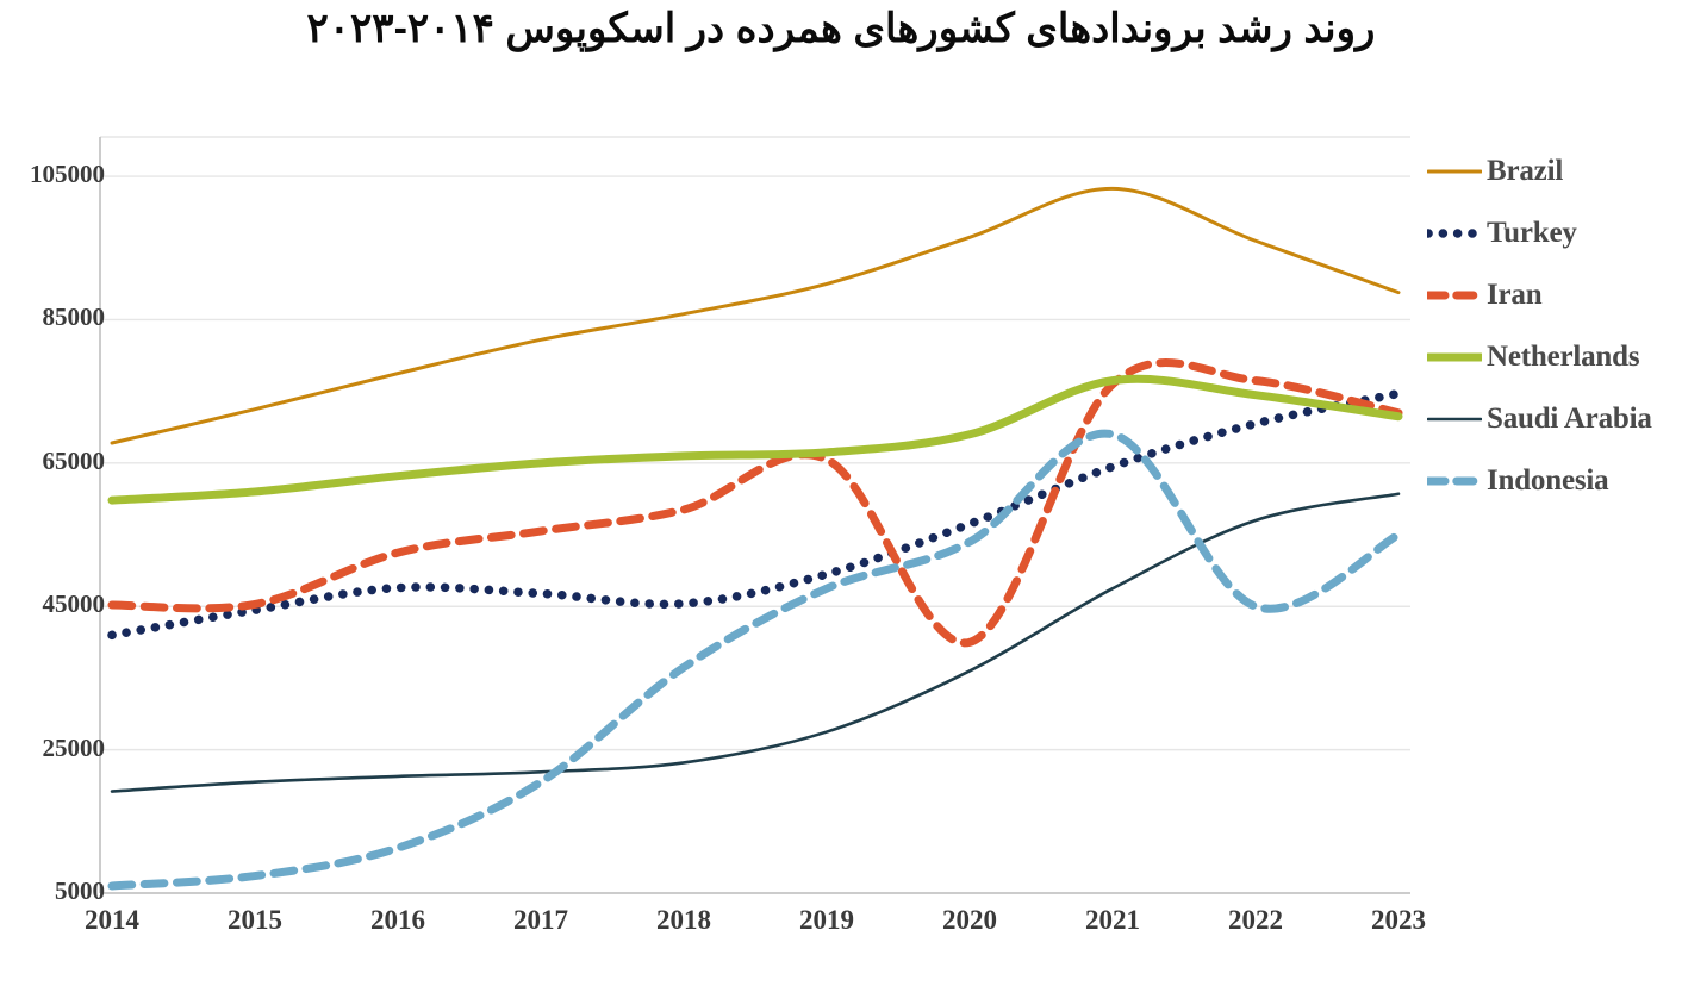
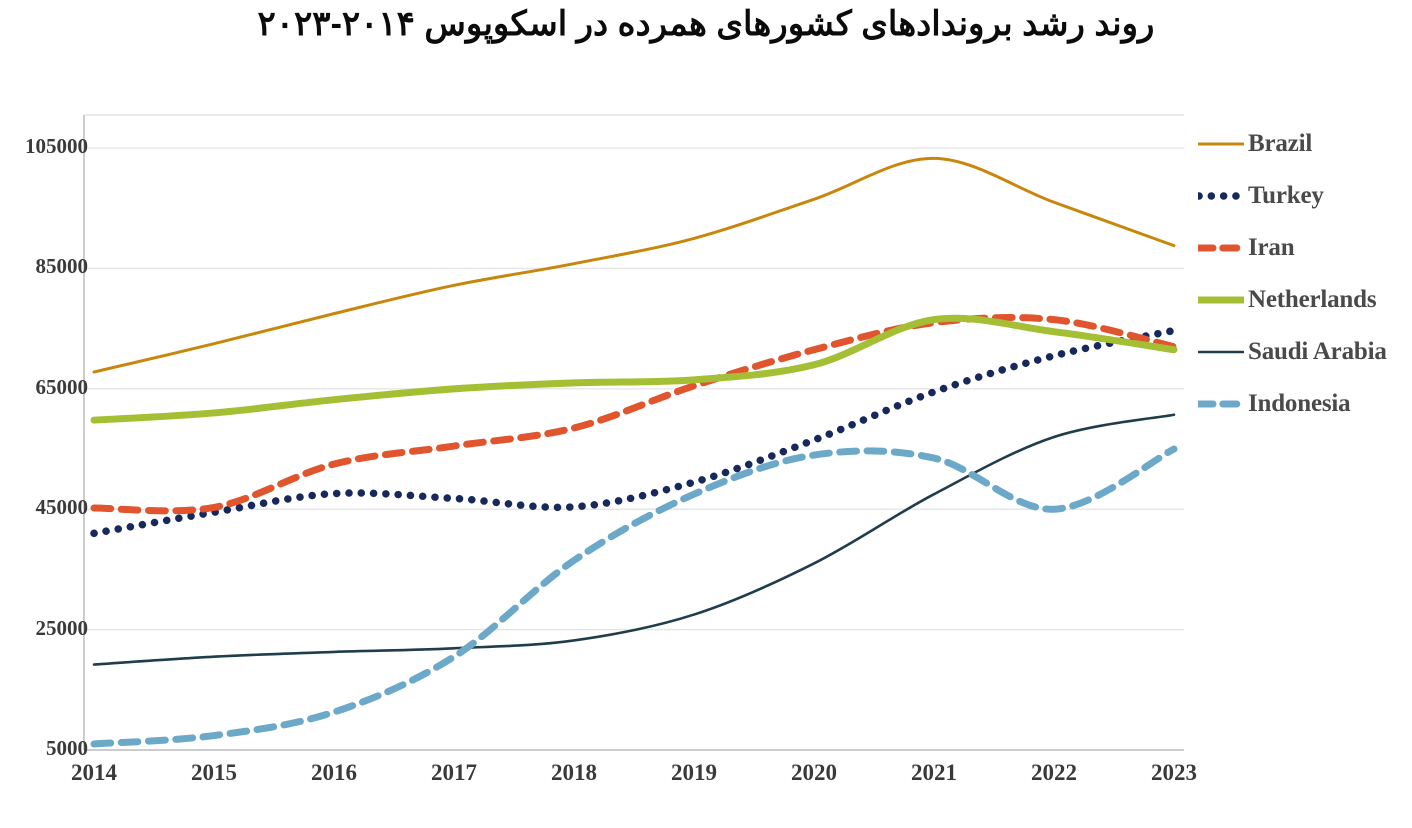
Iran/2020: 40000 -> 72000
Indonesia/2021: 69000 -> 54000
